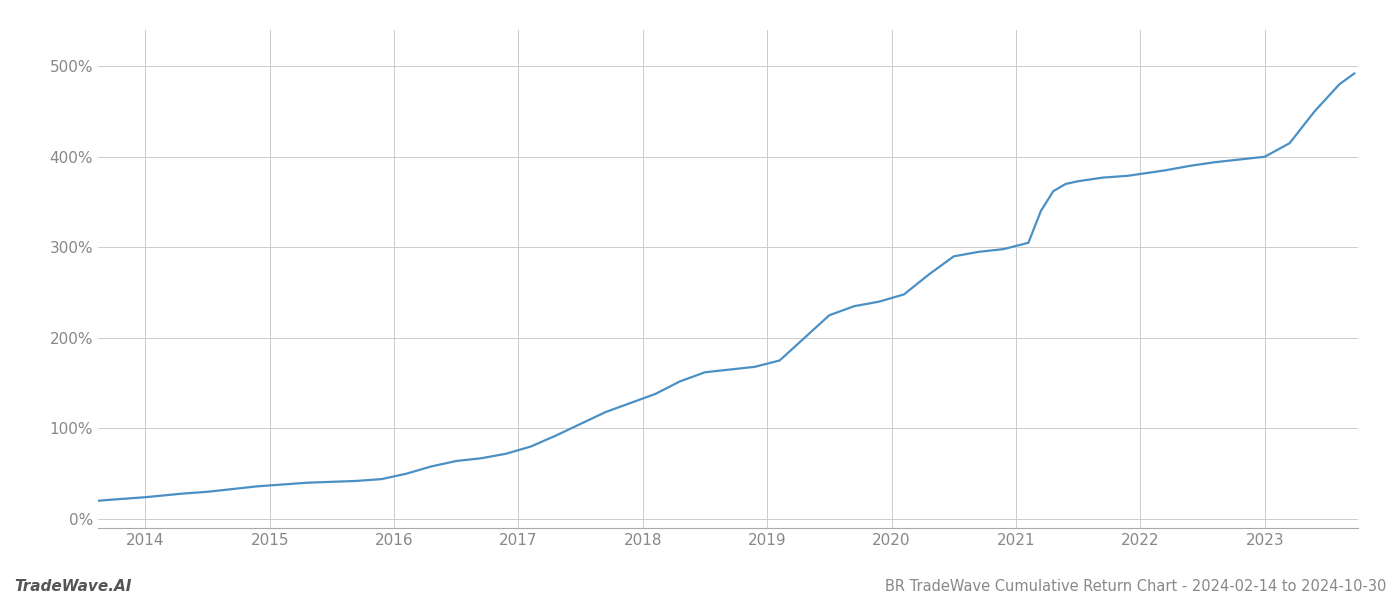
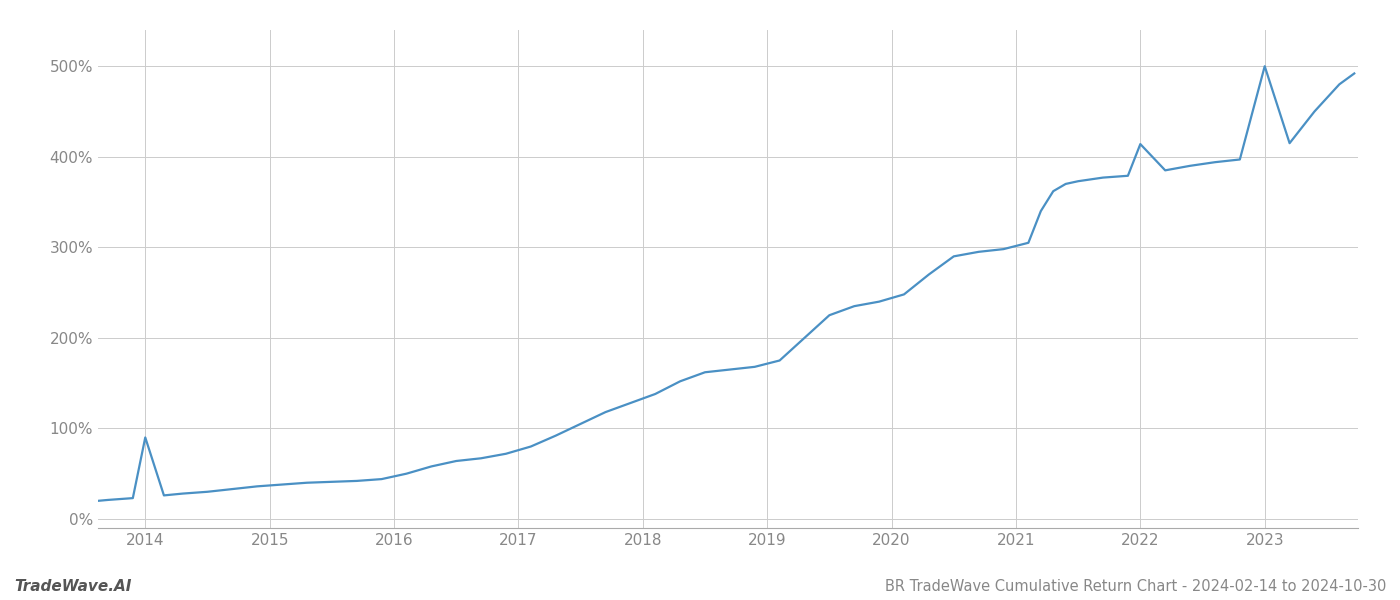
2014: 24% -> 90%
2022: 381% -> 414%
2023: 400% -> 500%
